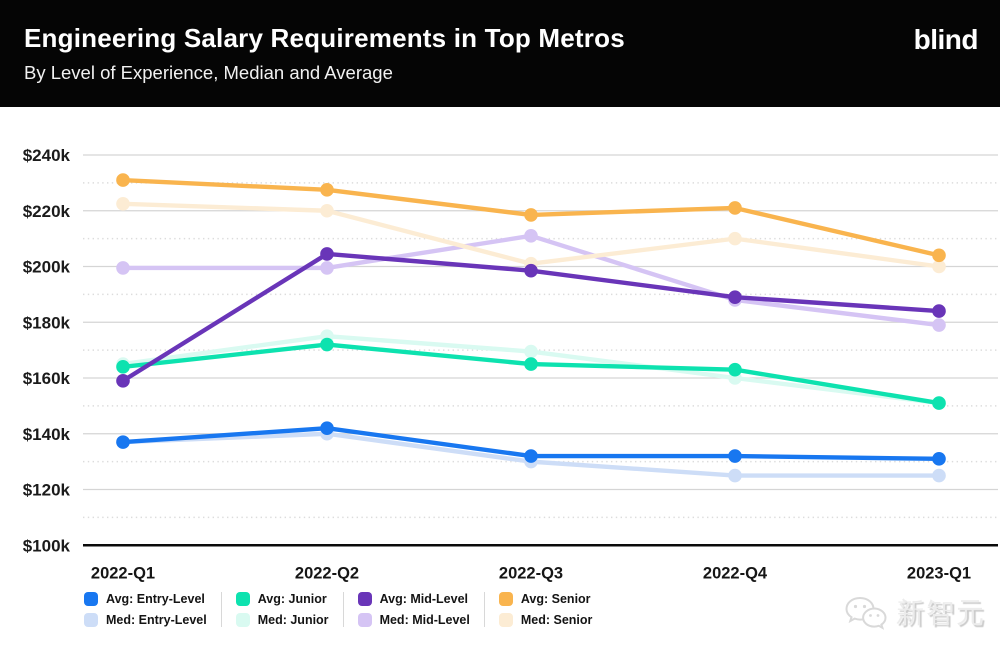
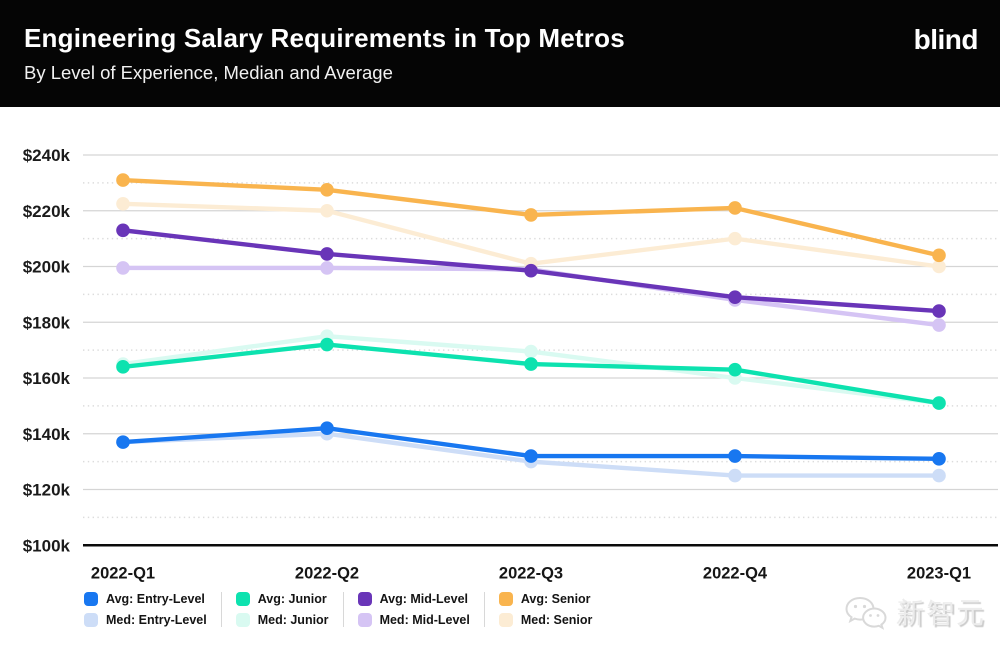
Avg: Mid-Level/2022-Q1: $159k -> $213k
Med: Mid-Level/2022-Q3: $211k -> $199k
